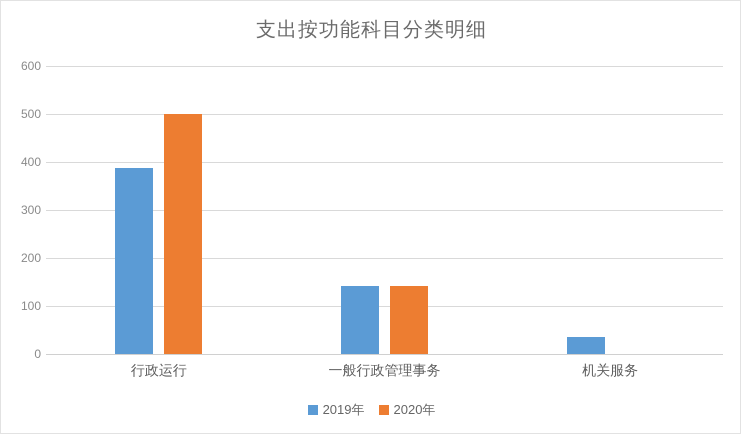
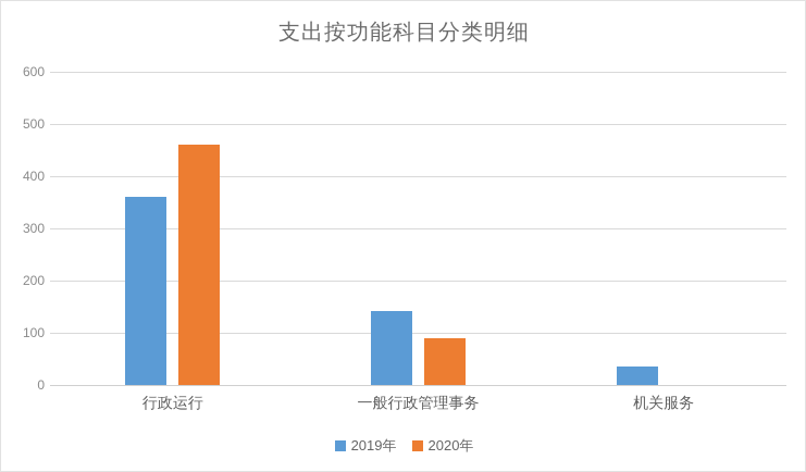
2019年/行政运行: 390 -> 360
2020年/行政运行: 500 -> 460
2020年/一般行政管理事务: 140 -> 90
